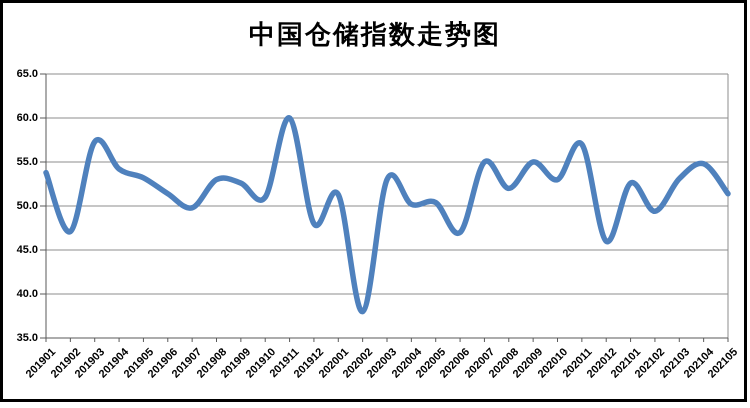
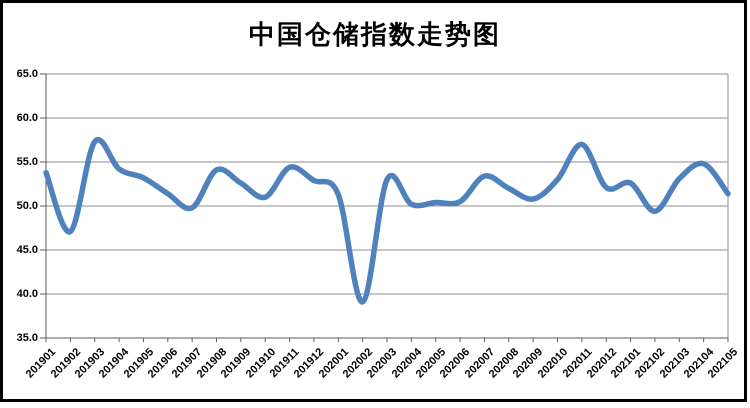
201908: 53 -> 54
201911: 60 -> 54
201912: 48 -> 53
202002: 38 -> 39
202006: 47 -> 50
202007: 55 -> 53
202009: 55 -> 51
202012: 46 -> 52
